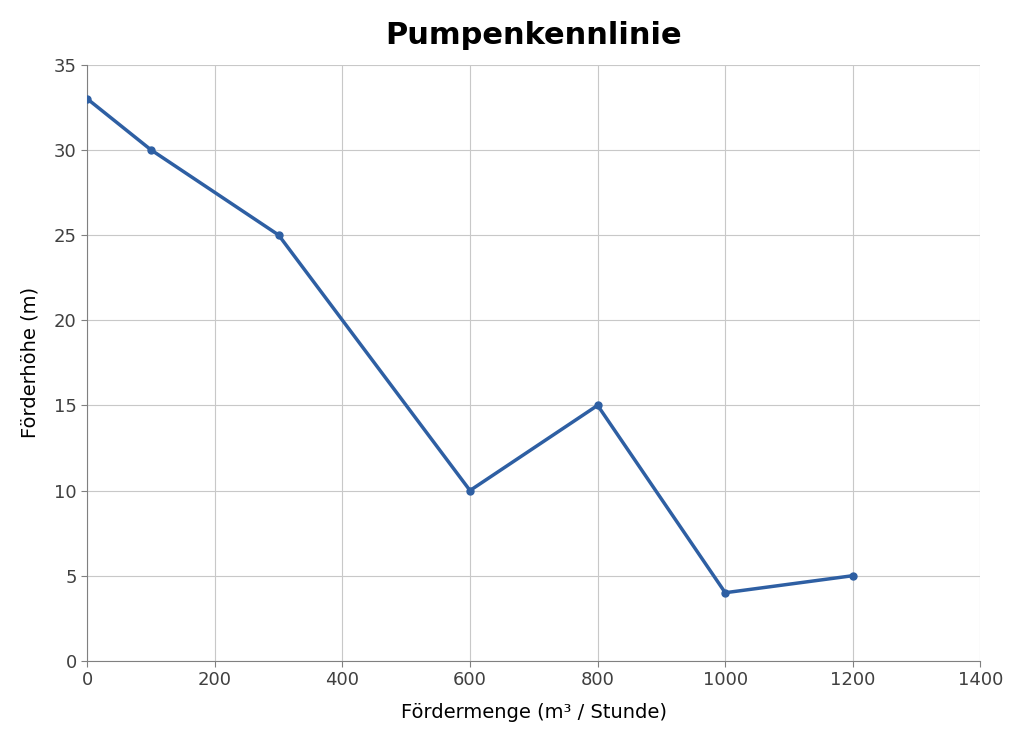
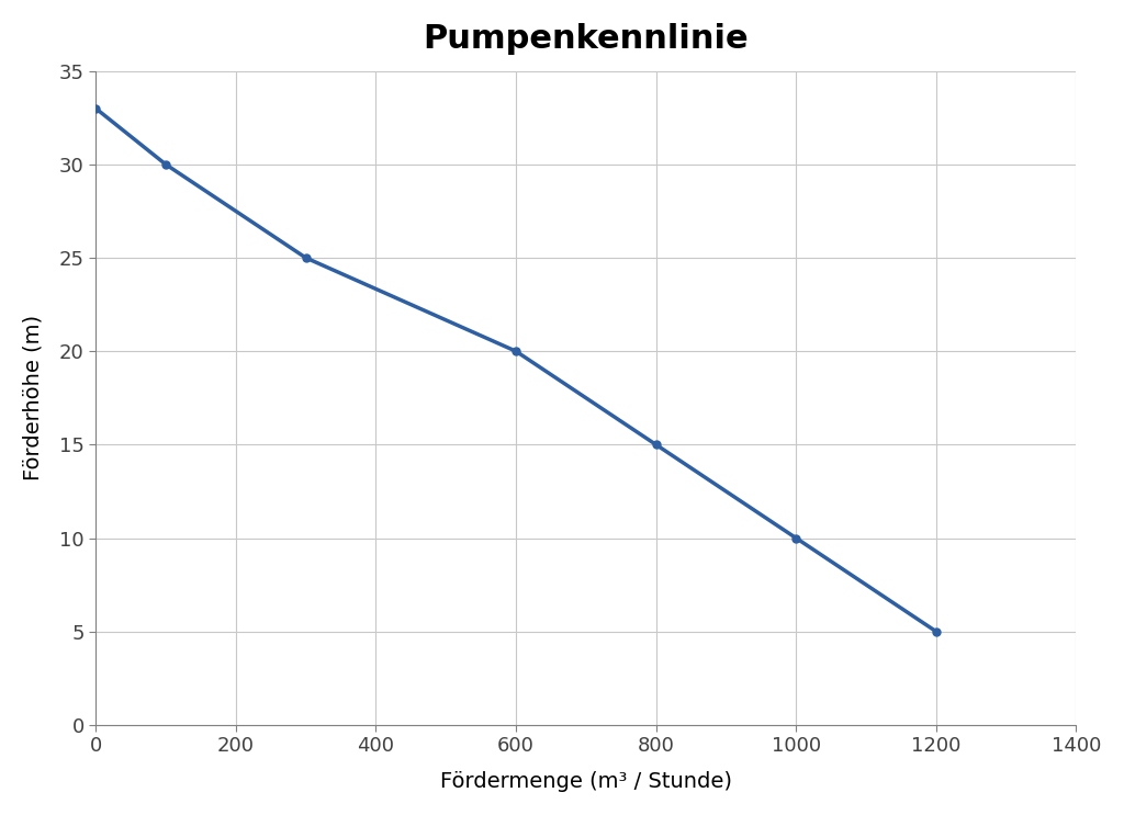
600: 10 -> 20
1000: 4 -> 10
